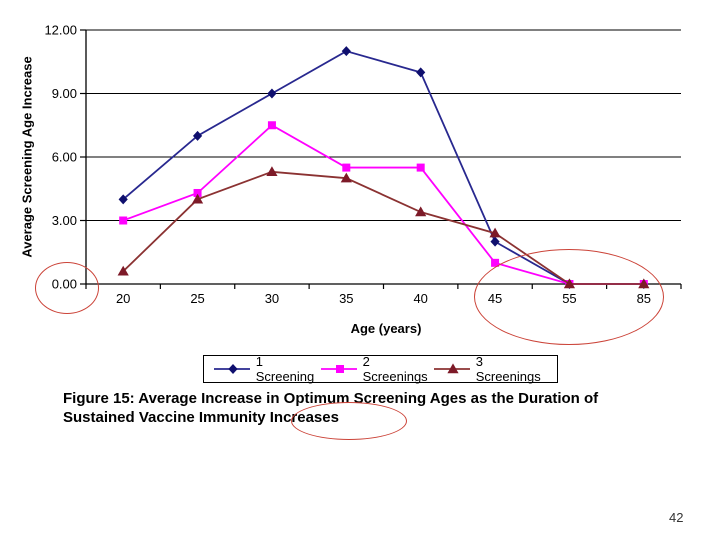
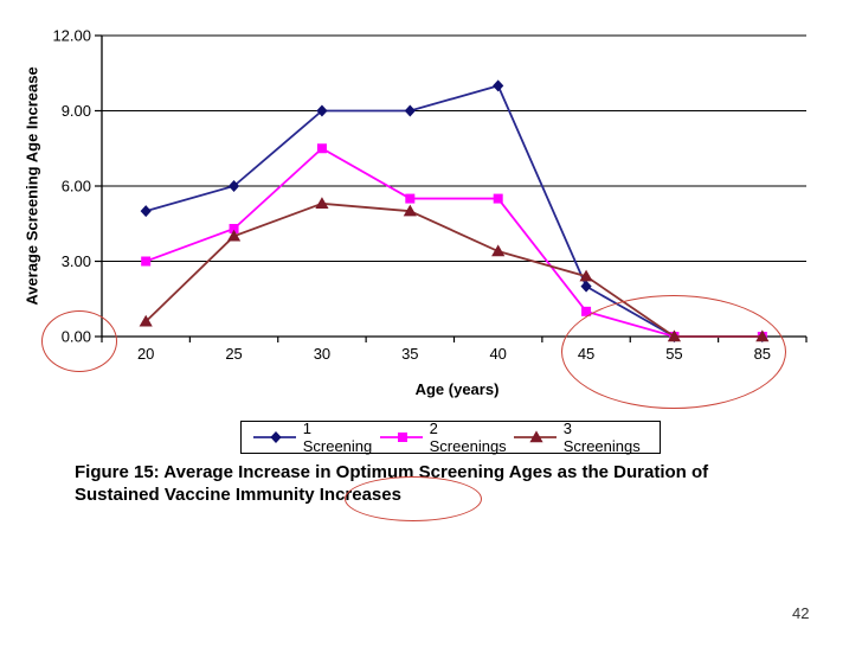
1 Screening/20: 4 -> 5
1 Screening/25: 7 -> 6
1 Screening/35: 11 -> 9
